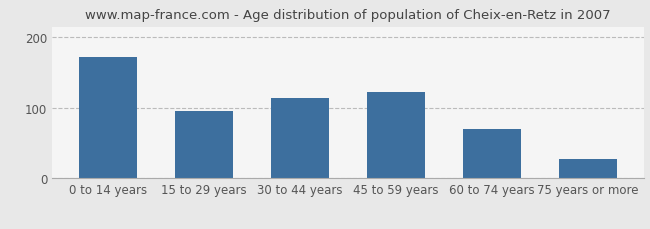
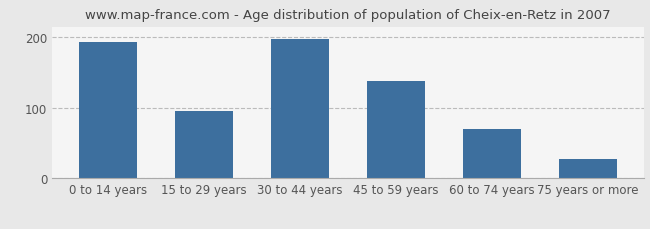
0 to 14 years: 172 -> 193
30 to 44 years: 114 -> 198
45 to 59 years: 122 -> 138
